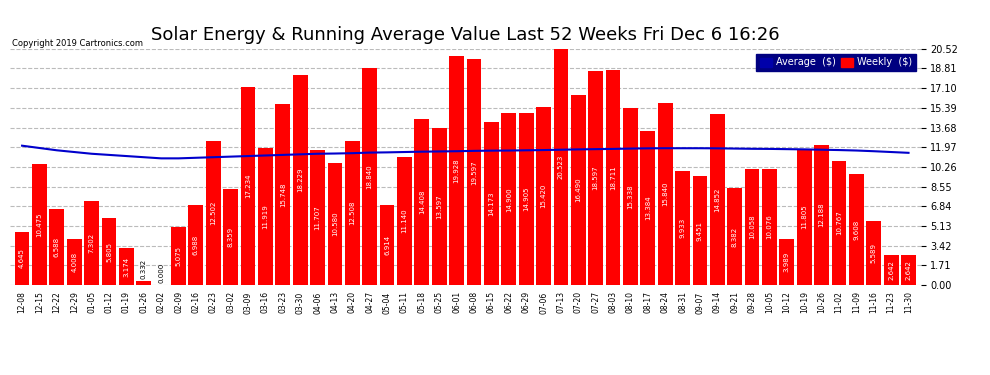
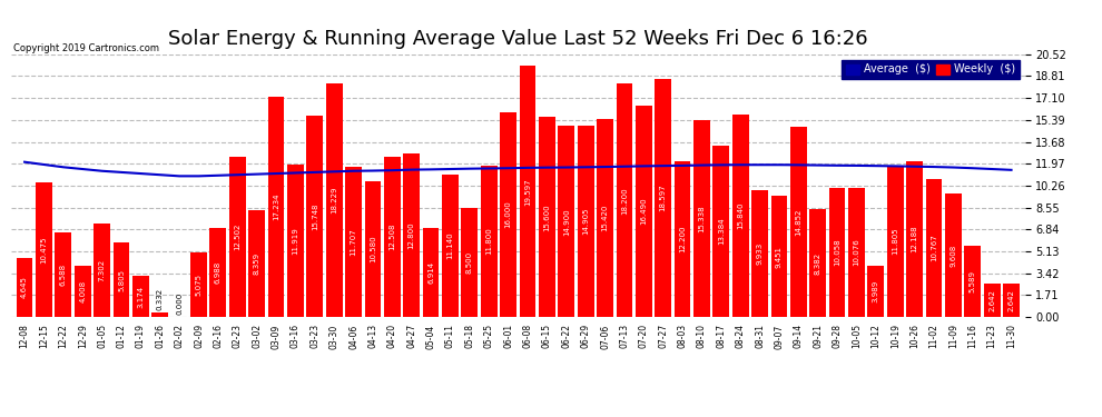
Weekly ($)/04-27: 18.8 -> 12.8
Weekly ($)/05-18: 14.4 -> 8.5
Weekly ($)/05-25: 13.6 -> 11.8
Weekly ($)/06-01: 19.9 -> 16.0
Weekly ($)/06-15: 14.2 -> 15.6
Weekly ($)/07-13: 20.5 -> 18.2
Weekly ($)/08-03: 18.7 -> 12.2
